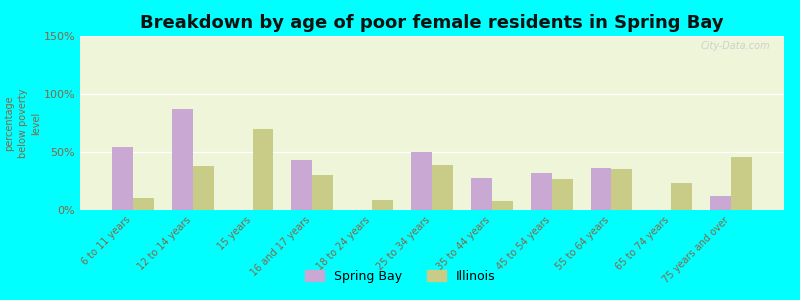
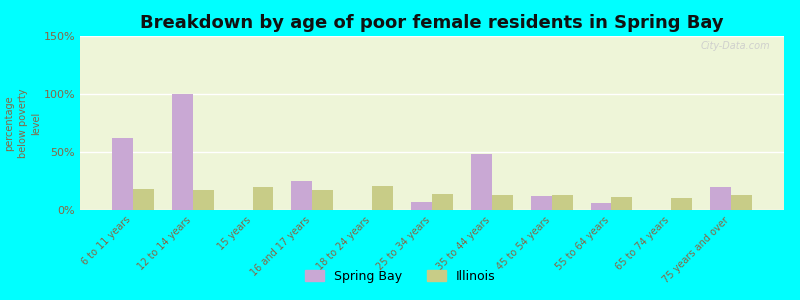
Spring Bay/6 to 11 years: 54% -> 62%
Illinois/6 to 11 years: 10% -> 18%
Spring Bay/12 to 14 years: 87% -> 100%
Illinois/12 to 14 years: 38% -> 17%
Illinois/15 years: 70% -> 20%
Spring Bay/16 and 17 years: 43% -> 25%
Illinois/16 and 17 years: 30% -> 17%
Illinois/18 to 24 years: 9% -> 21%
Spring Bay/25 to 34 years: 50% -> 7%
Illinois/25 to 34 years: 39% -> 14%
Spring Bay/35 to 44 years: 28% -> 48%
Illinois/35 to 44 years: 8% -> 13%
Spring Bay/45 to 54 years: 32% -> 12%
Illinois/45 to 54 years: 27% -> 13%
Spring Bay/55 to 64 years: 36% -> 6%
Illinois/55 to 64 years: 35% -> 11%
Illinois/65 to 74 years: 23% -> 10%
Spring Bay/75 years and over: 12% -> 20%
Illinois/75 years and over: 46% -> 13%
